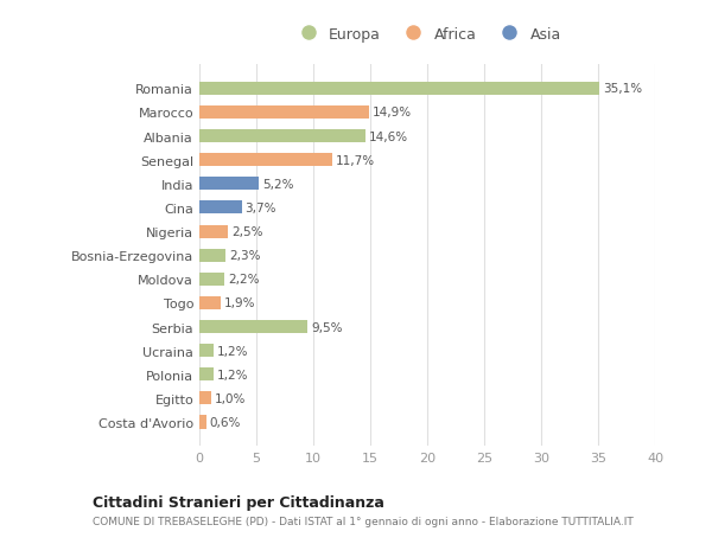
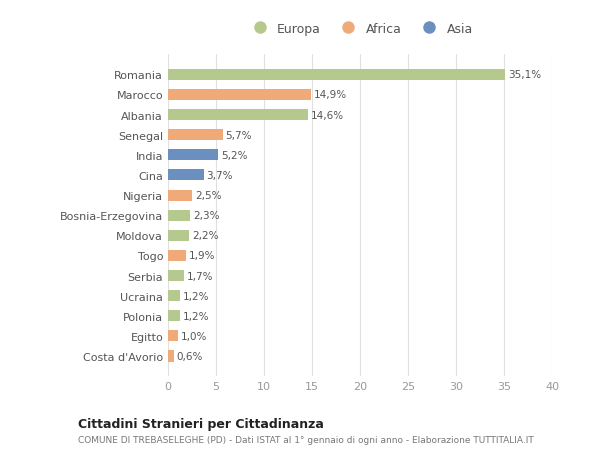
Senegal: 11,7% -> 5,7%
Serbia: 9,5% -> 1,7%
